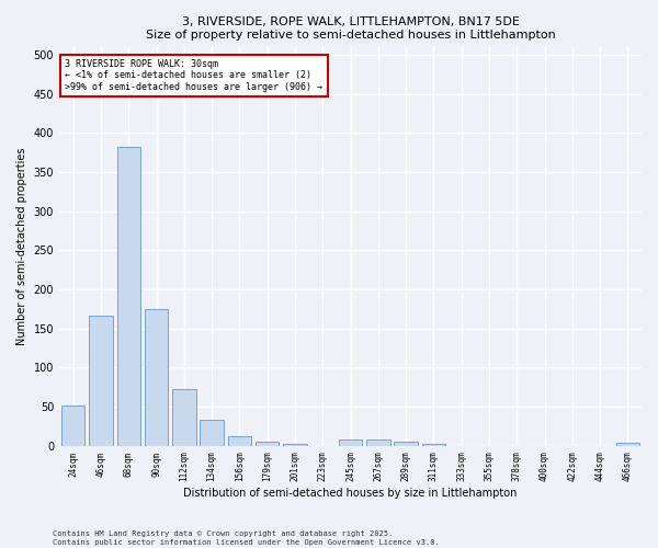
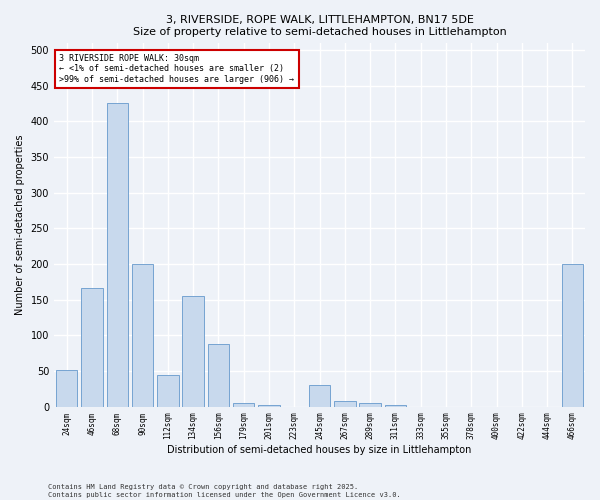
68sqm: 383 -> 426
90sqm: 175 -> 200
112sqm: 72 -> 44
134sqm: 33 -> 156
156sqm: 12 -> 88
245sqm: 8 -> 30
466sqm: 4 -> 200
